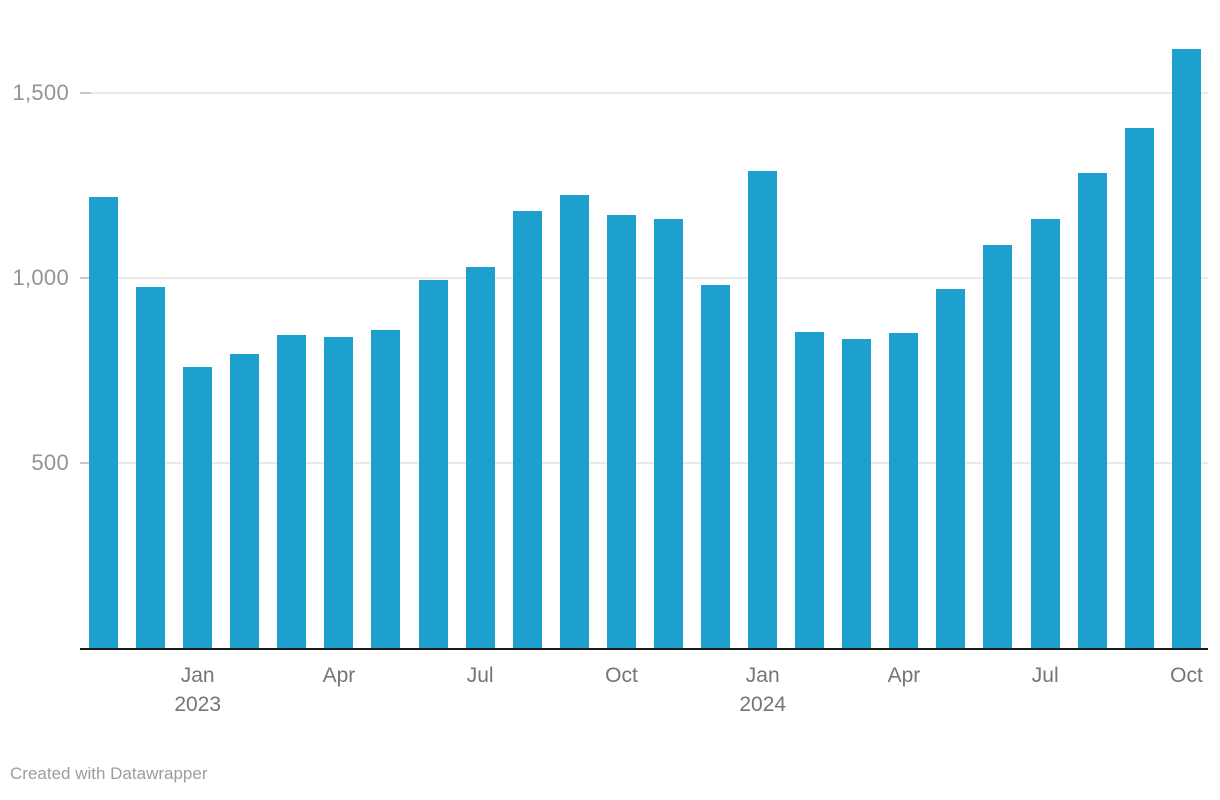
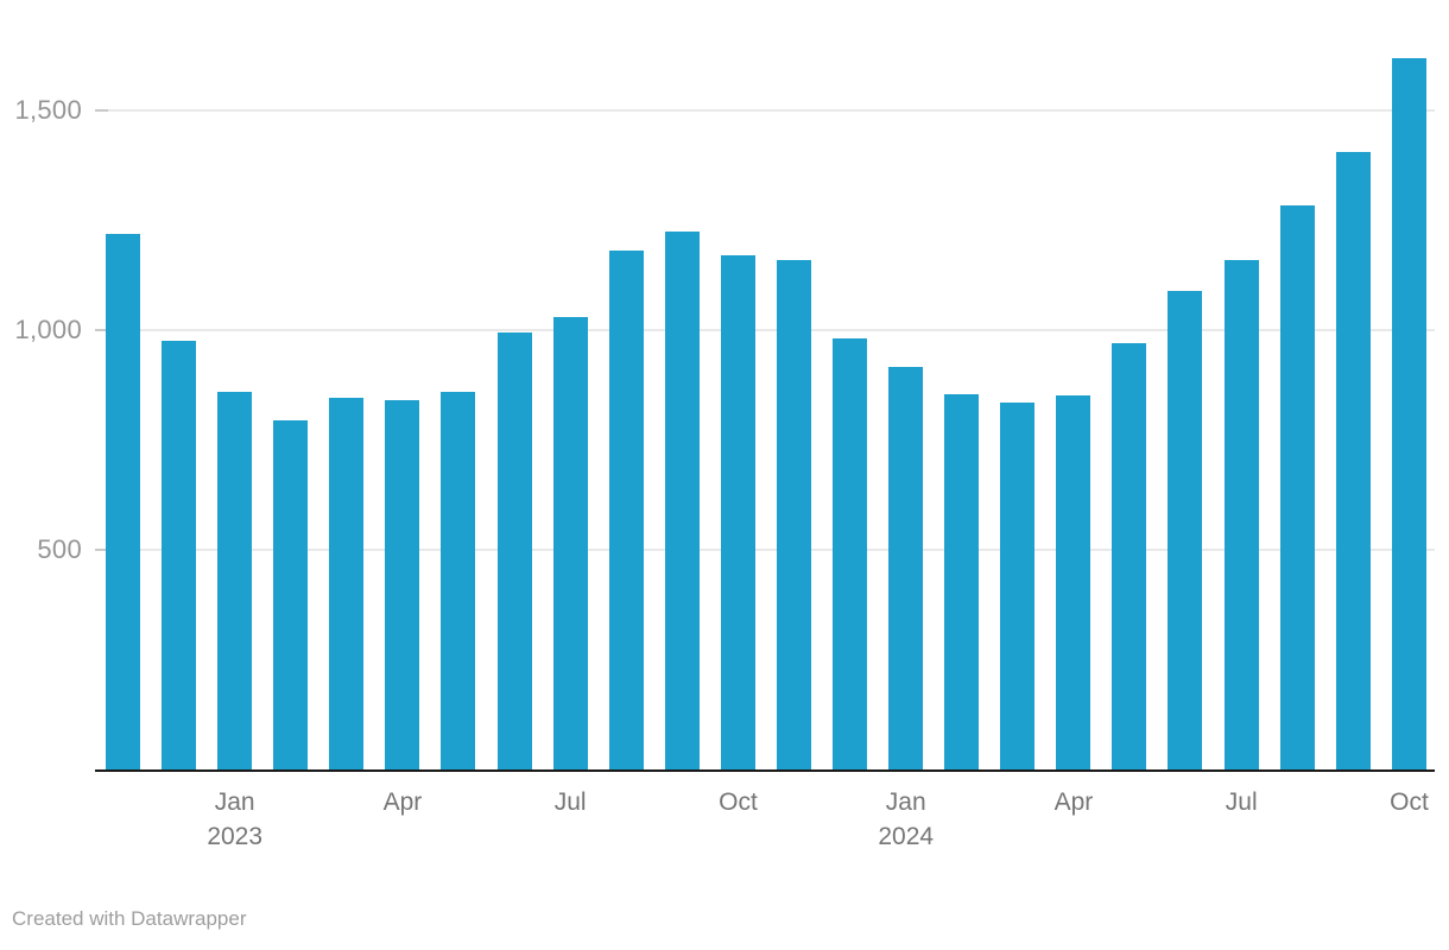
Jan 2023: 760 -> 860
Jan 2024: 1290 -> 920
